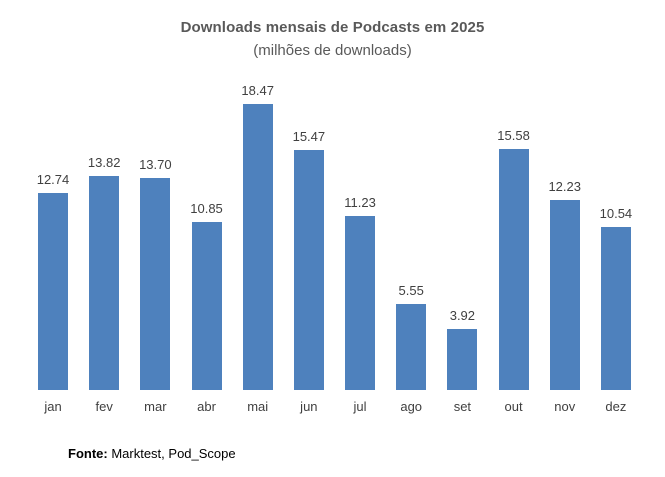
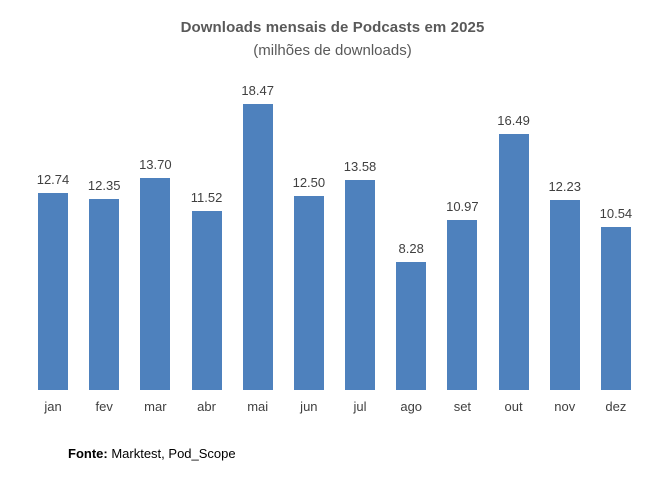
fev: 13.82 -> 12.35
abr: 10.85 -> 11.52
jun: 15.47 -> 12.50
jul: 11.23 -> 13.58
ago: 5.55 -> 8.28
set: 3.92 -> 10.97
out: 15.58 -> 16.49
